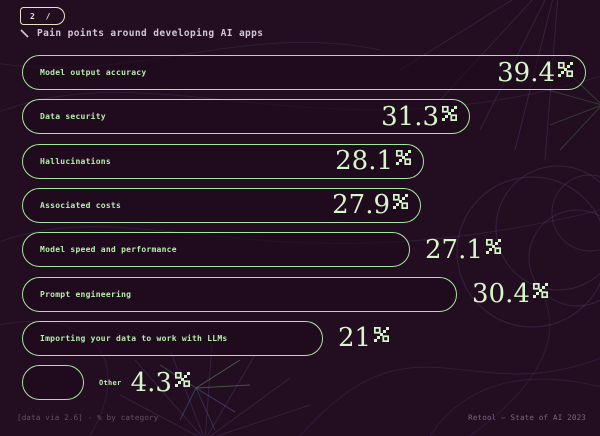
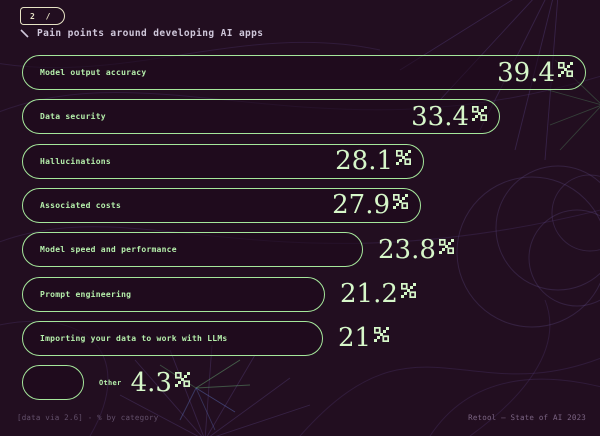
Data security: 31.3 -> 33.4
Model speed and performance: 27.1 -> 23.8
Prompt engineering: 30.4 -> 21.2
